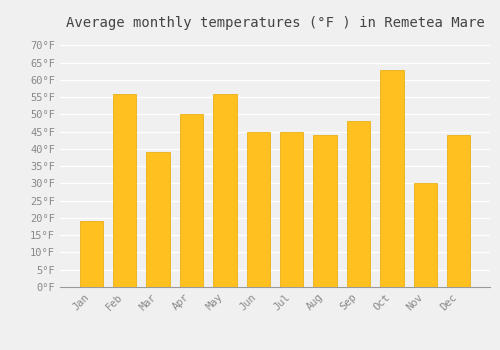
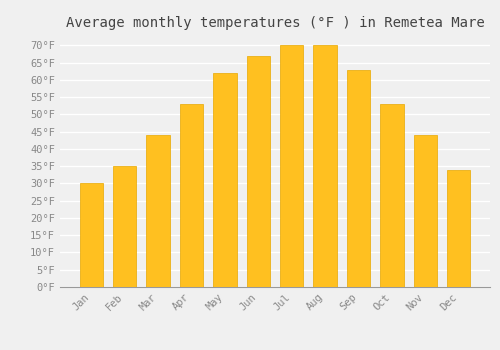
Jan: 19°F -> 30°F
Feb: 56°F -> 35°F
Mar: 39°F -> 44°F
Apr: 50°F -> 53°F
May: 56°F -> 62°F
Jun: 45°F -> 67°F
Jul: 45°F -> 70°F
Aug: 44°F -> 70°F
Sep: 48°F -> 63°F
Oct: 63°F -> 53°F
Nov: 30°F -> 44°F
Dec: 44°F -> 34°F
